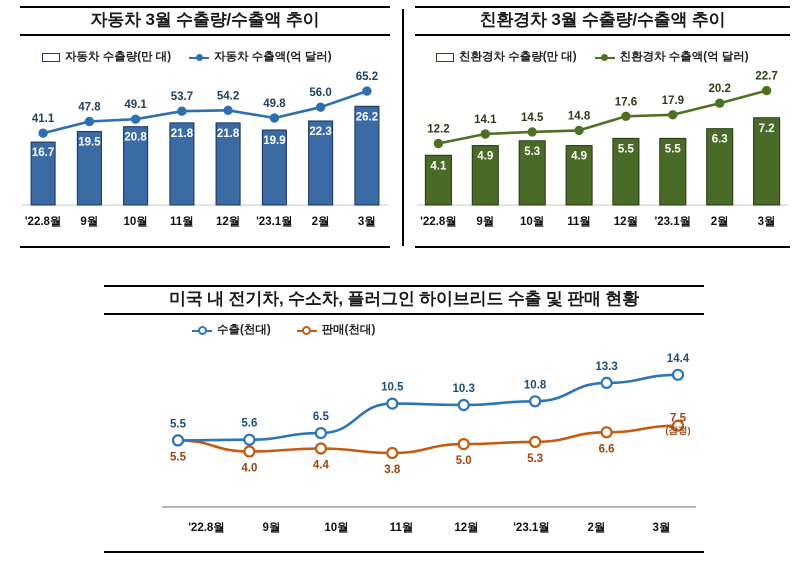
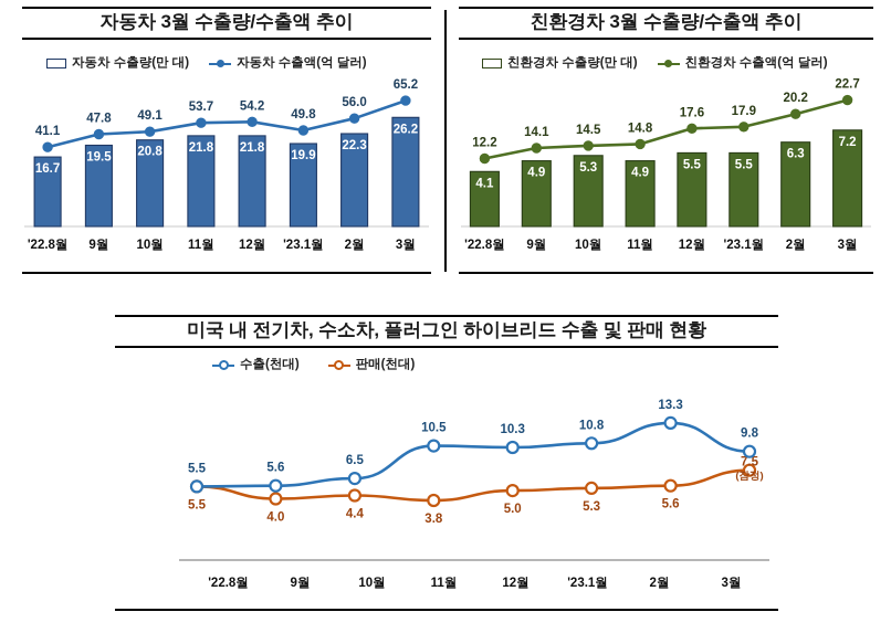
미국 내 전기차, 수소차, 플러그인 하이브리드 수출 및 판매 현황/판매(천대)/2월: 6.6 -> 5.6
미국 내 전기차, 수소차, 플러그인 하이브리드 수출 및 판매 현황/수출(천대)/3월: 14.4 -> 9.8
